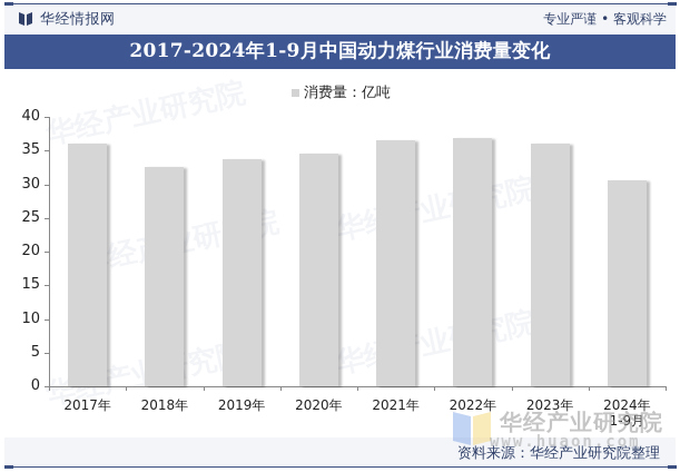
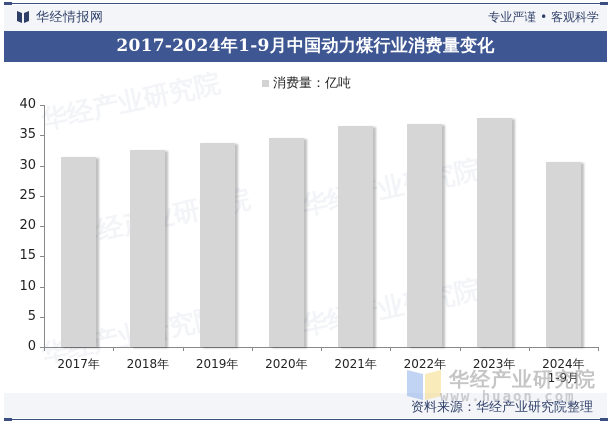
2017年: 36 -> 31
2023年: 36 -> 38
